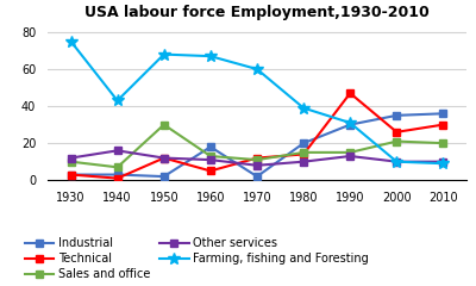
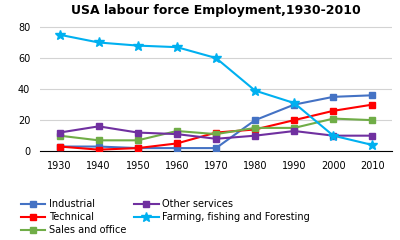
Farming, fishing and Foresting/1940: 43 -> 70
Technical/1950: 12 -> 2
Sales and office/1950: 30 -> 7
Industrial/1960: 18 -> 2
Technical/1990: 47 -> 20
Farming, fishing and Foresting/2010: 9 -> 4
